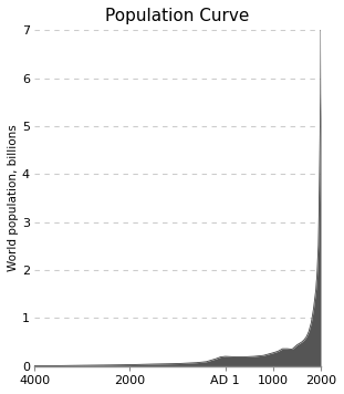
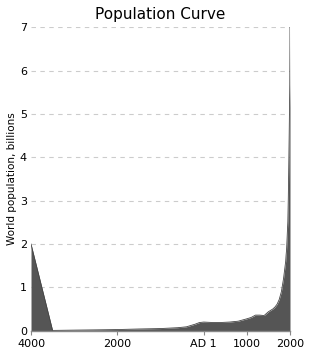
4000: 0.01 -> 2.00
